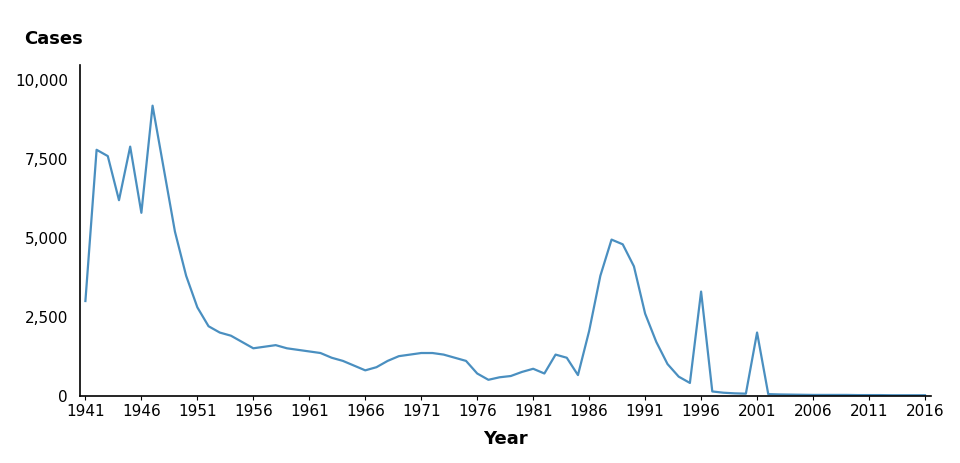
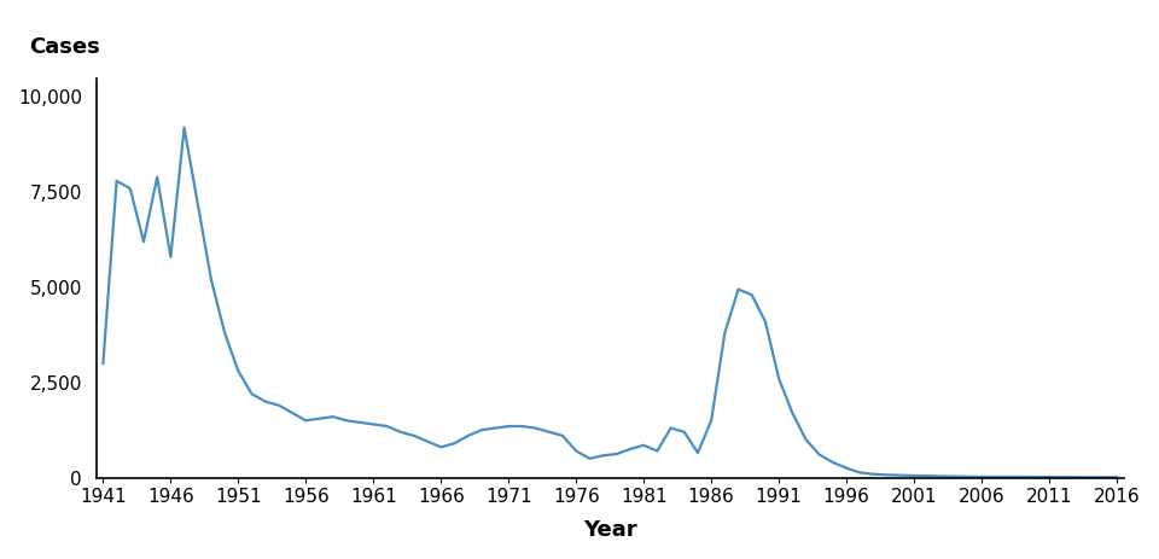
1986: 2,050 -> 1,500
1996: 3,300 -> 250
2001: 2,000 -> 50
